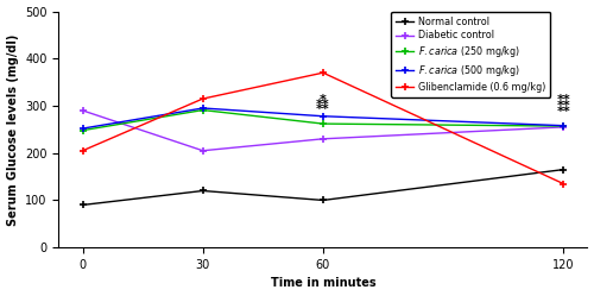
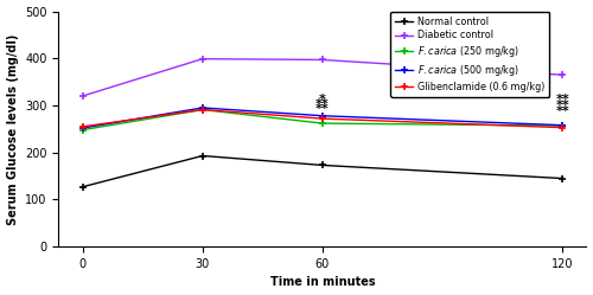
Normal control/0: 90 -> 127
Diabetic control/0: 290 -> 320
Glibenclamide (0.6 mg/kg)/0: 205 -> 255
Normal control/30: 120 -> 193
Diabetic control/30: 205 -> 399
Glibenclamide (0.6 mg/kg)/30: 315 -> 291
Normal control/60: 100 -> 173
Diabetic control/60: 230 -> 397
Glibenclamide (0.6 mg/kg)/60: 370 -> 272
Normal control/120: 165 -> 145
Diabetic control/120: 255 -> 365
Glibenclamide (0.6 mg/kg)/120: 135 -> 253
